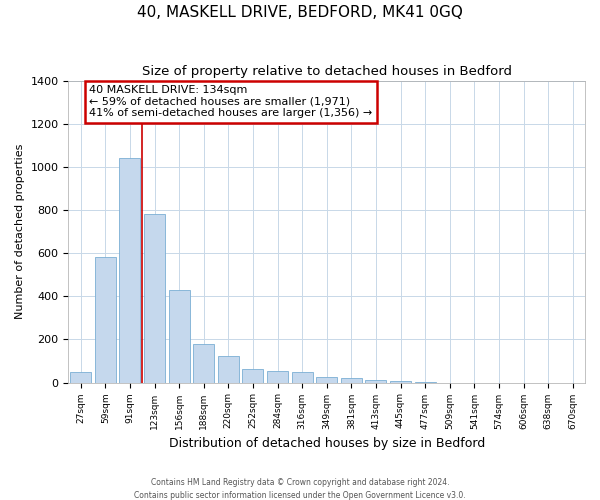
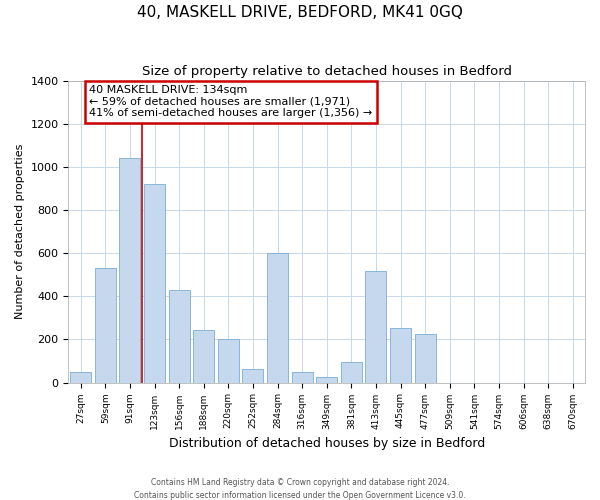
59sqm: 580 -> 530
123sqm: 780 -> 920
188sqm: 178 -> 245
220sqm: 125 -> 200
284sqm: 55 -> 600
381sqm: 20 -> 95
413sqm: 10 -> 515
445sqm: 5 -> 255
477sqm: 2 -> 225
